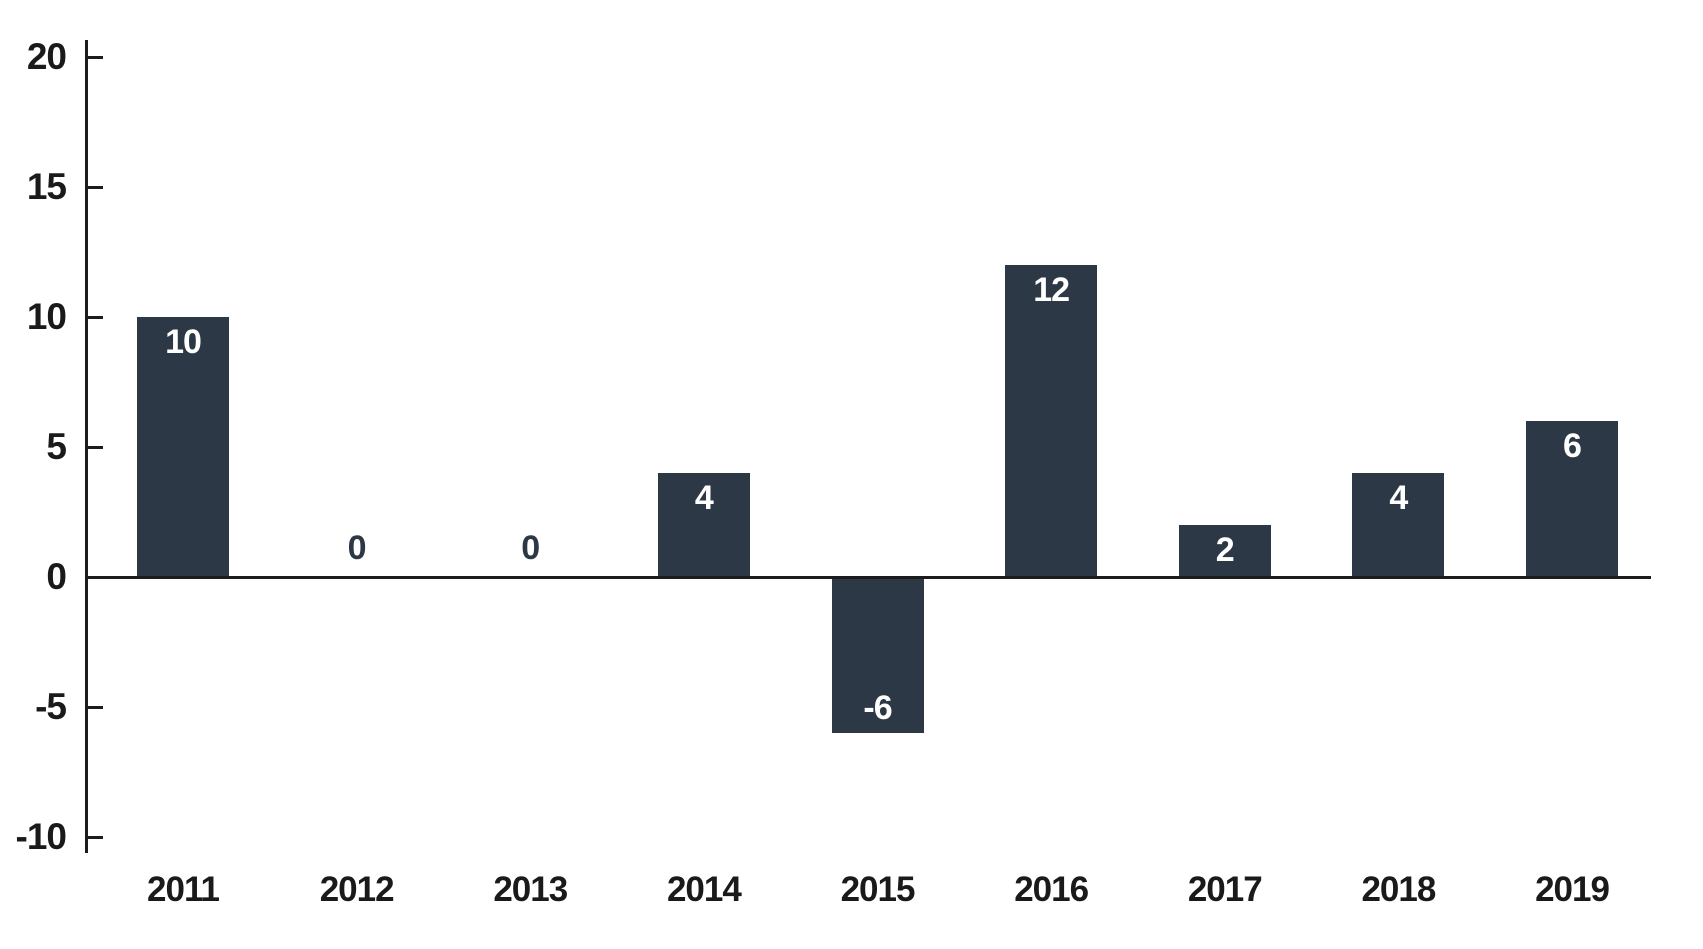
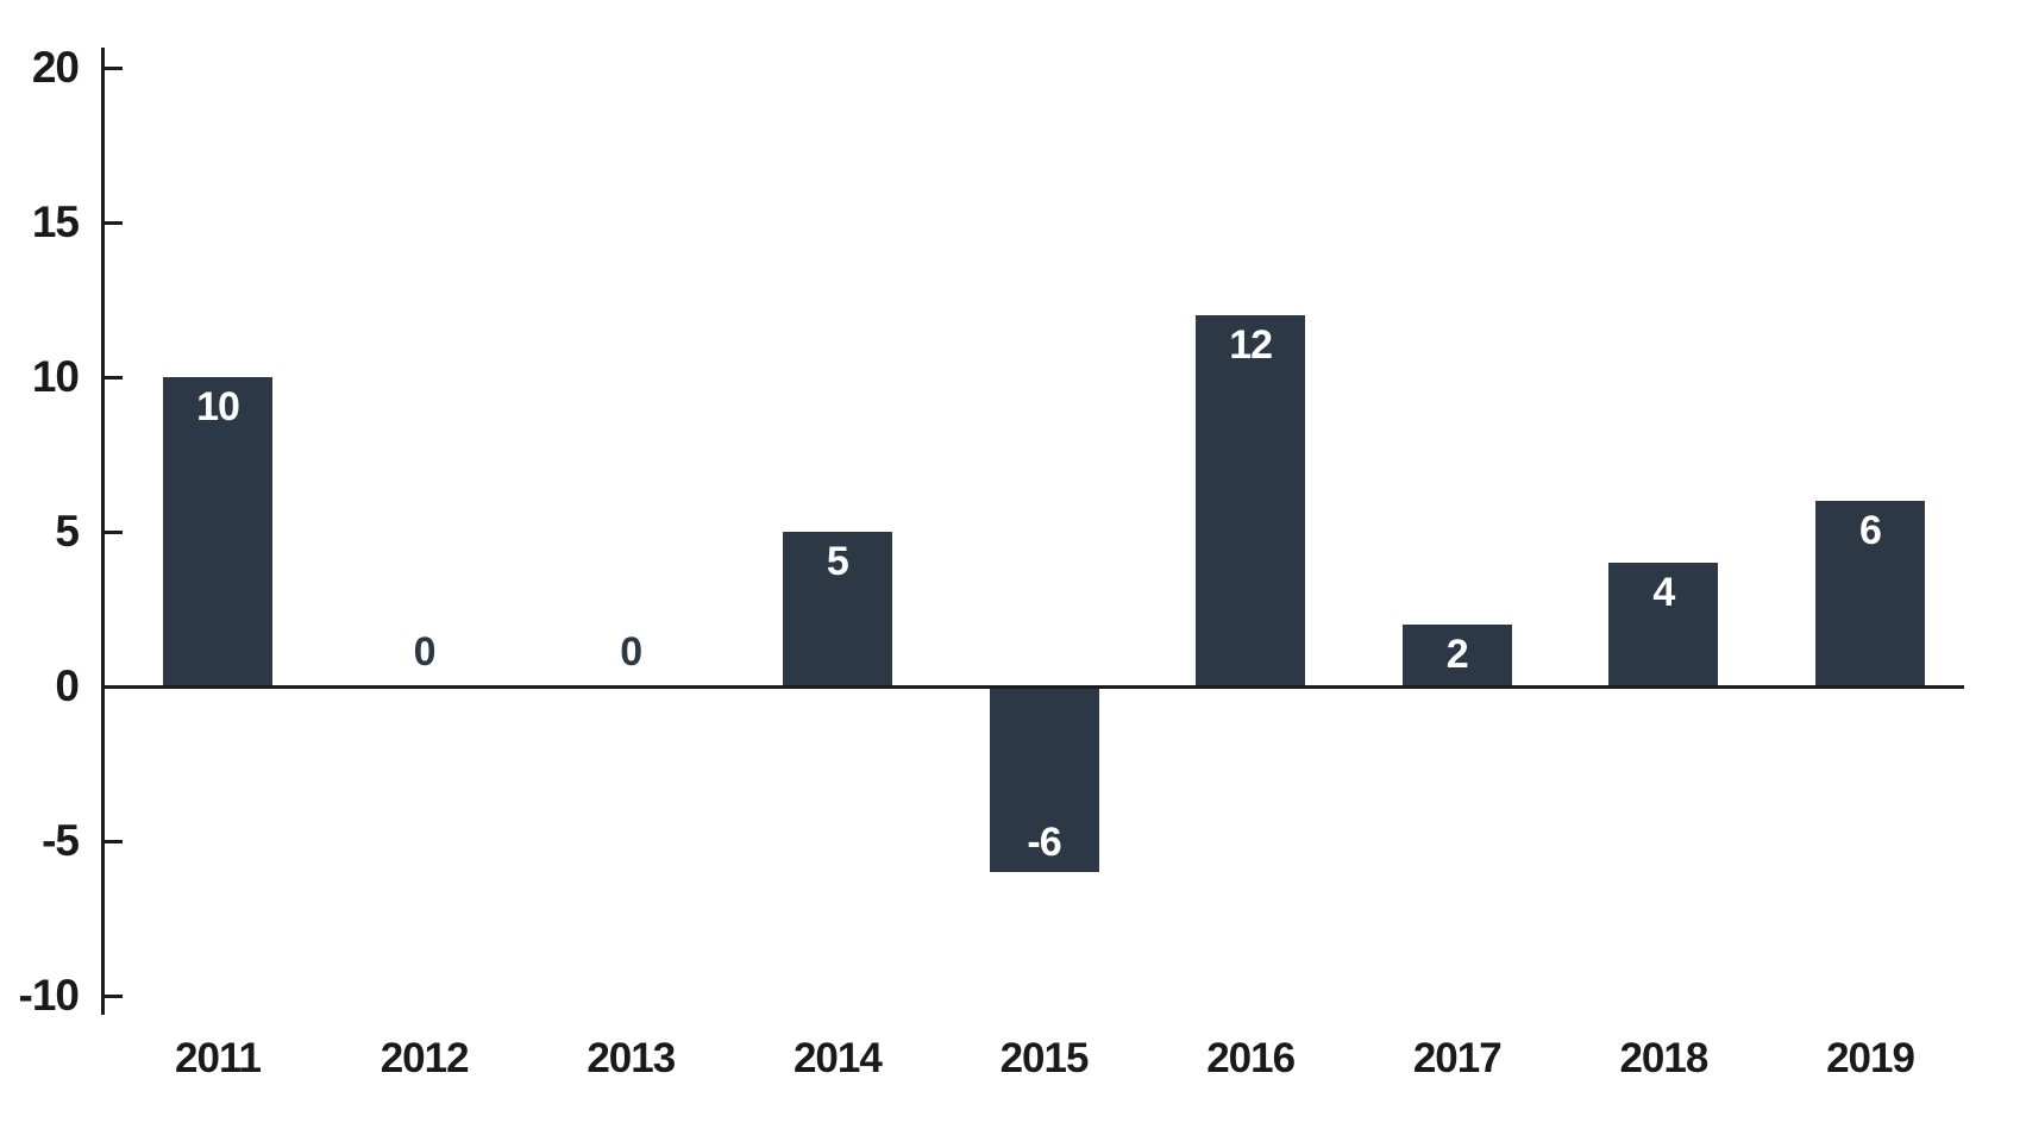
2014: 4 -> 5
